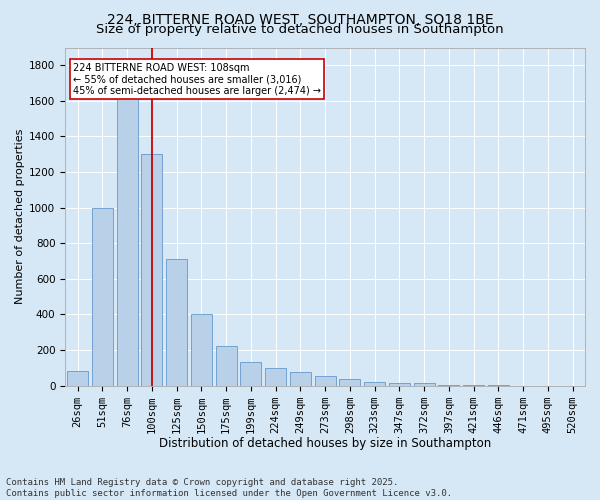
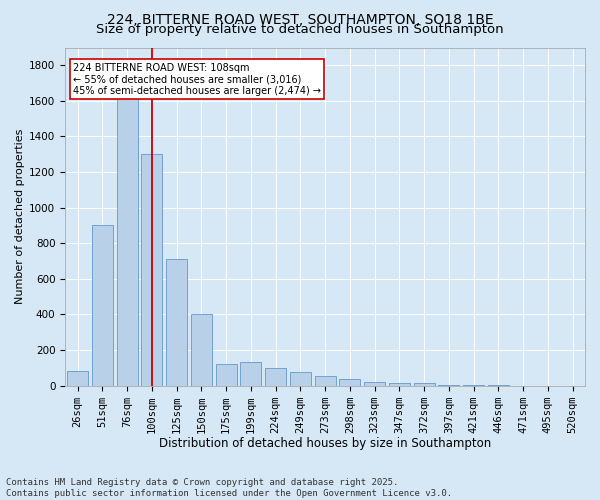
51sqm: 1000 -> 900
175sqm: 220 -> 120
